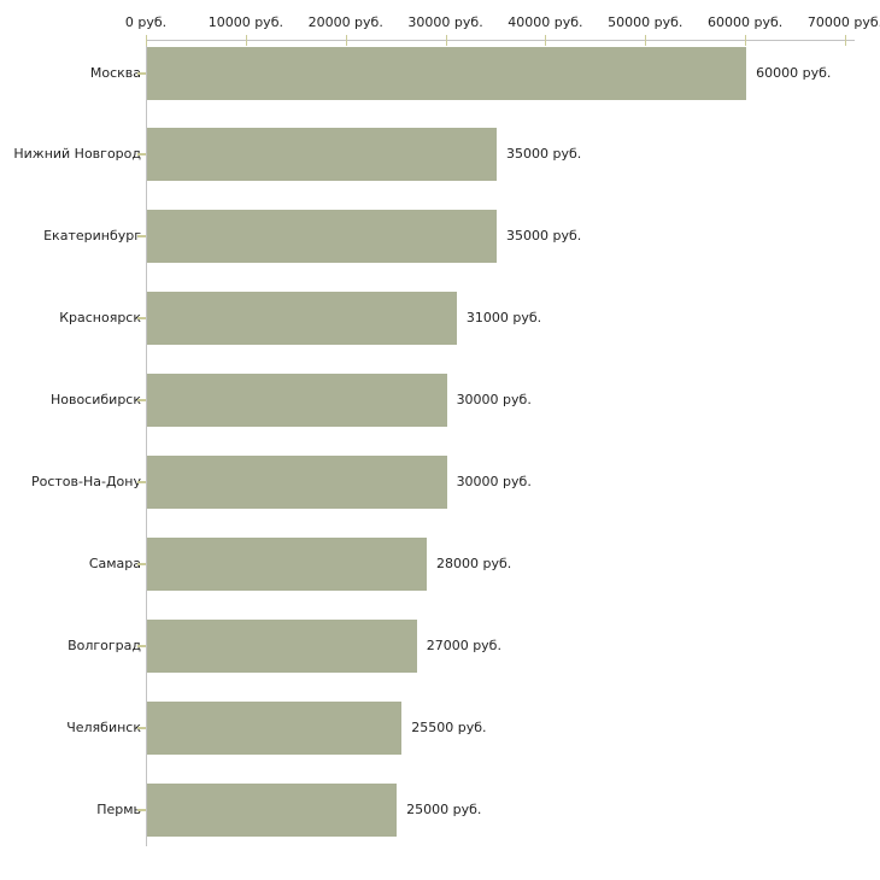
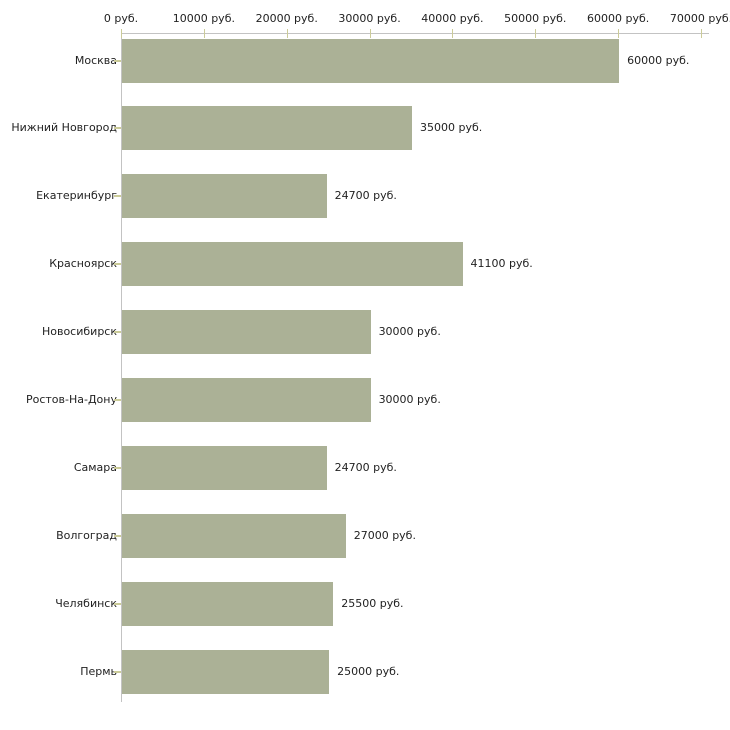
Екатеринбург: 35000 -> 24700
Красноярск: 31000 -> 41100
Самара: 28000 -> 24700
